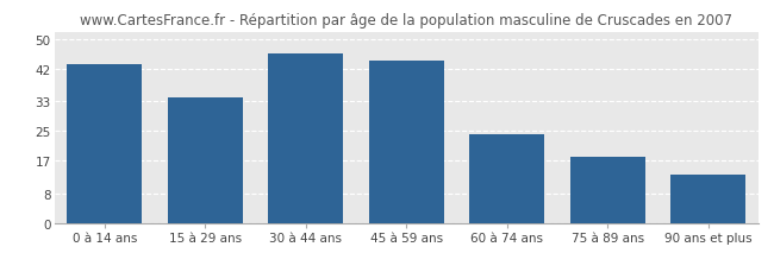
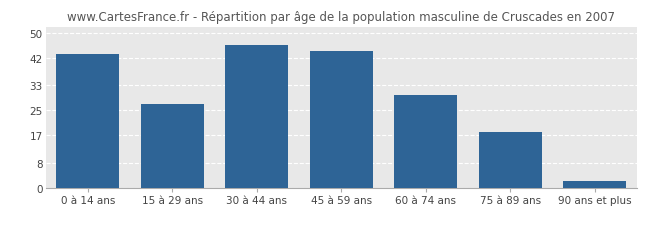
15 à 29 ans: 34 -> 27
60 à 74 ans: 24 -> 30
90 ans et plus: 13 -> 2
